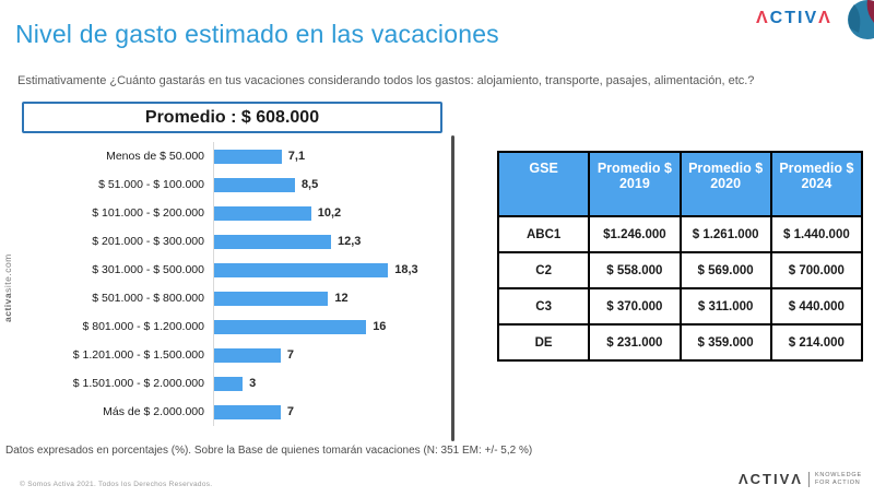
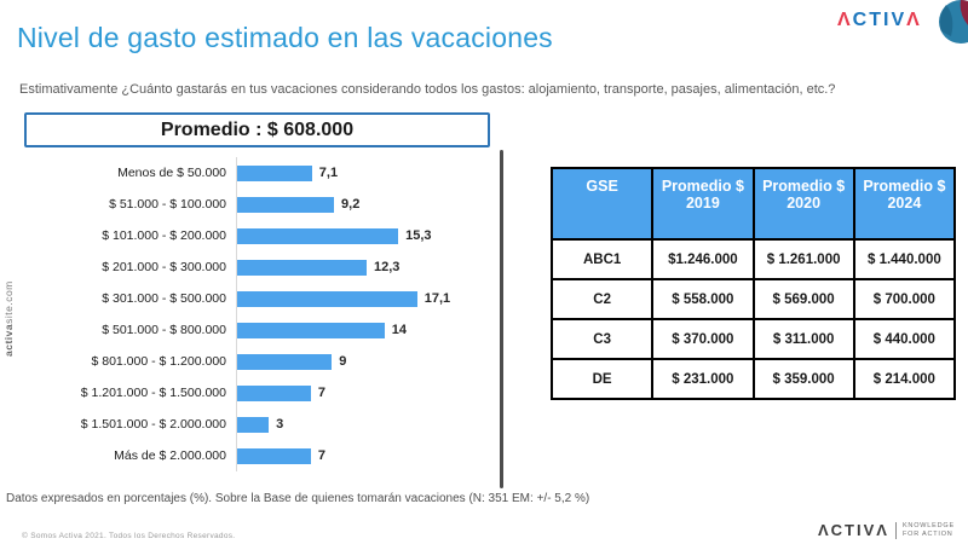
$ 51.000 - $ 100.000: 8,5 -> 9,2
$ 101.000 - $ 200.000: 10,2 -> 15,3
$ 301.000 - $ 500.000: 18,3 -> 17,1
$ 501.000 - $ 800.000: 12 -> 14
$ 801.000 - $ 1.200.000: 16 -> 9
